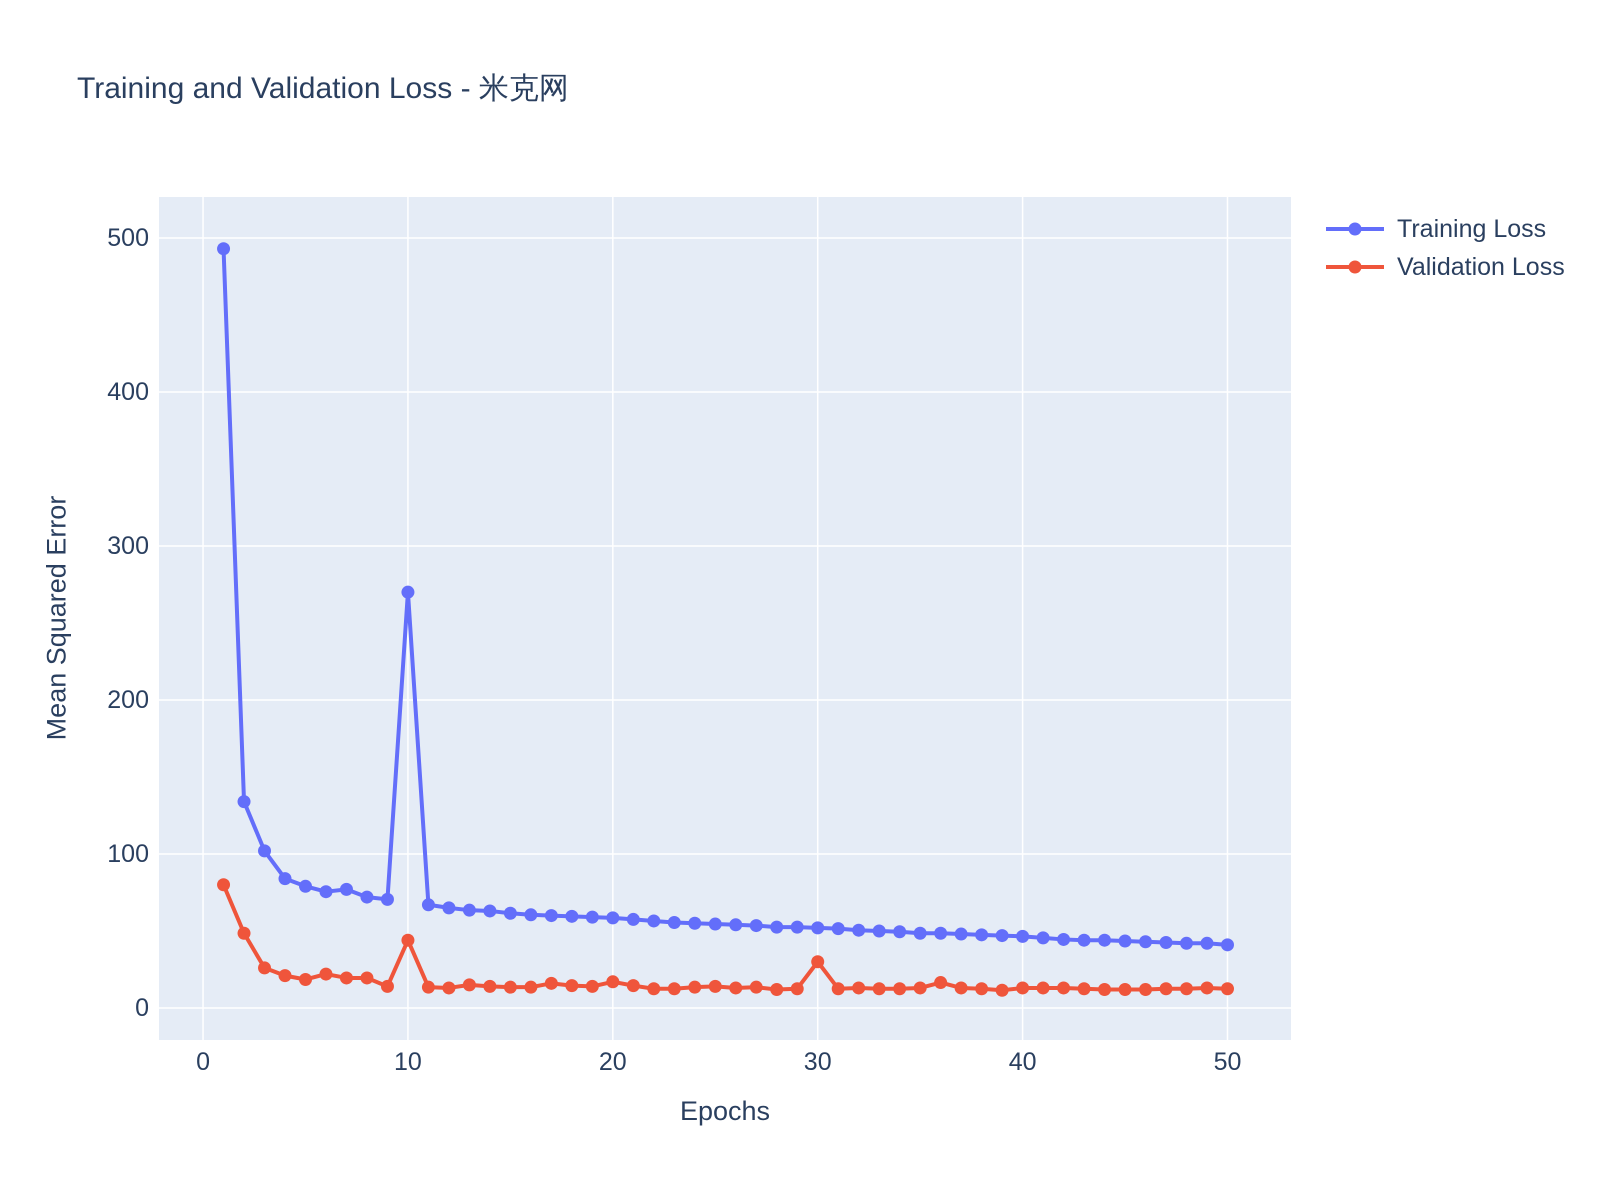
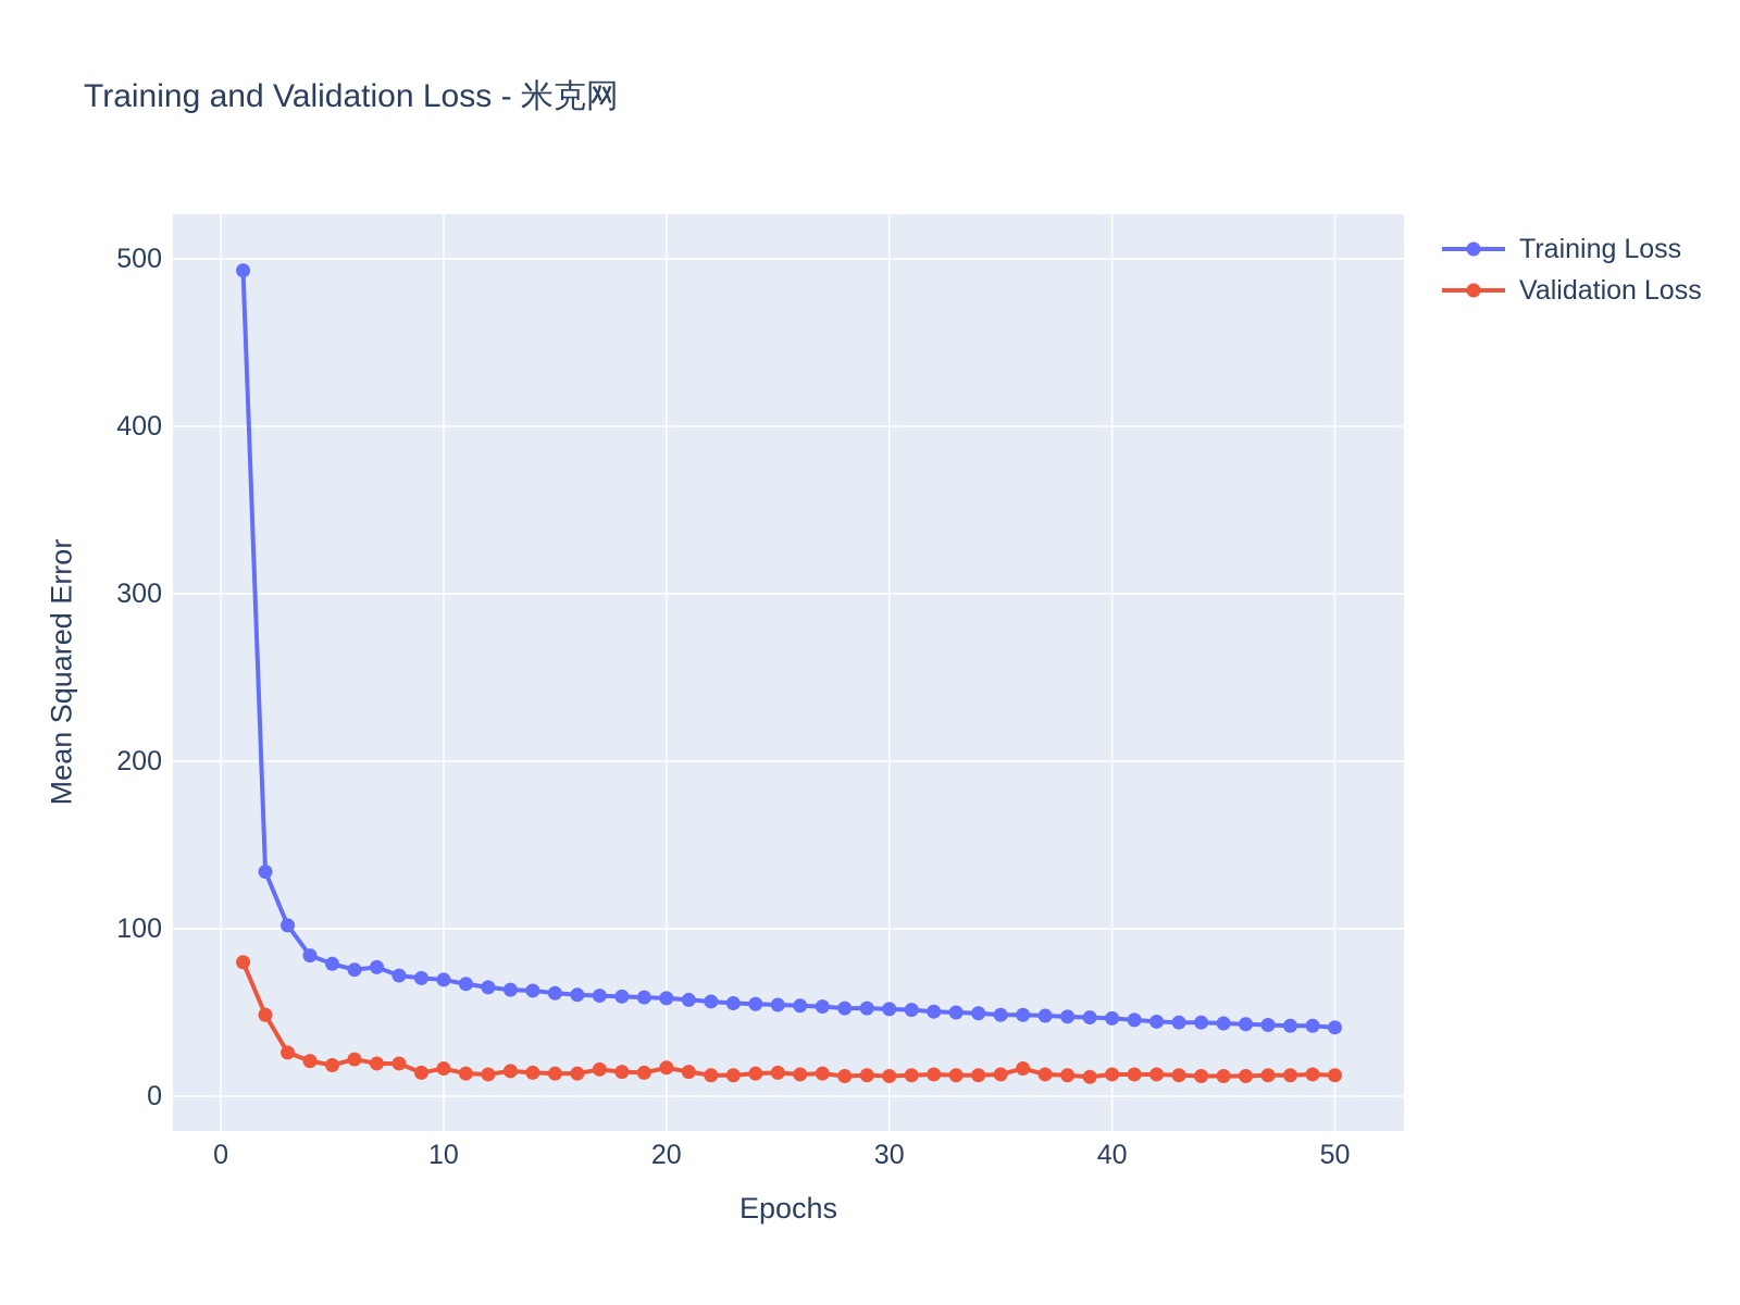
Training Loss/10: 270 -> 70
Validation Loss/10: 44 -> 16
Validation Loss/30: 30 -> 12
